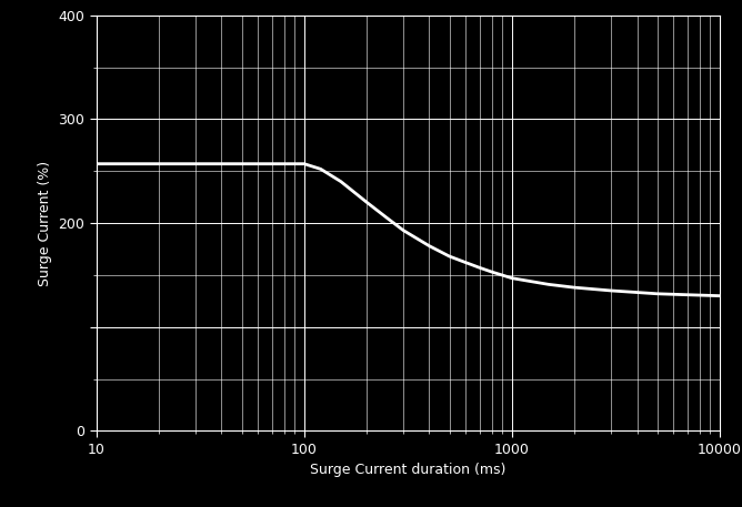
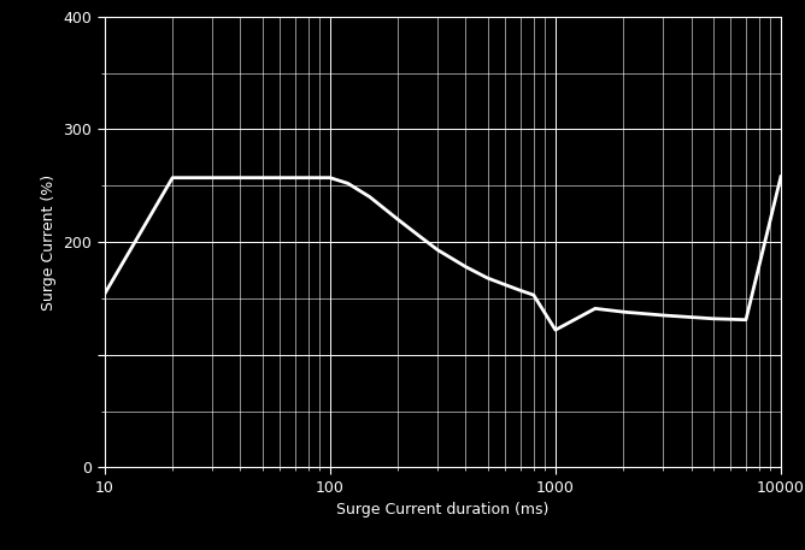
10: 257 -> 154
1000: 147 -> 122
10000: 130 -> 258
